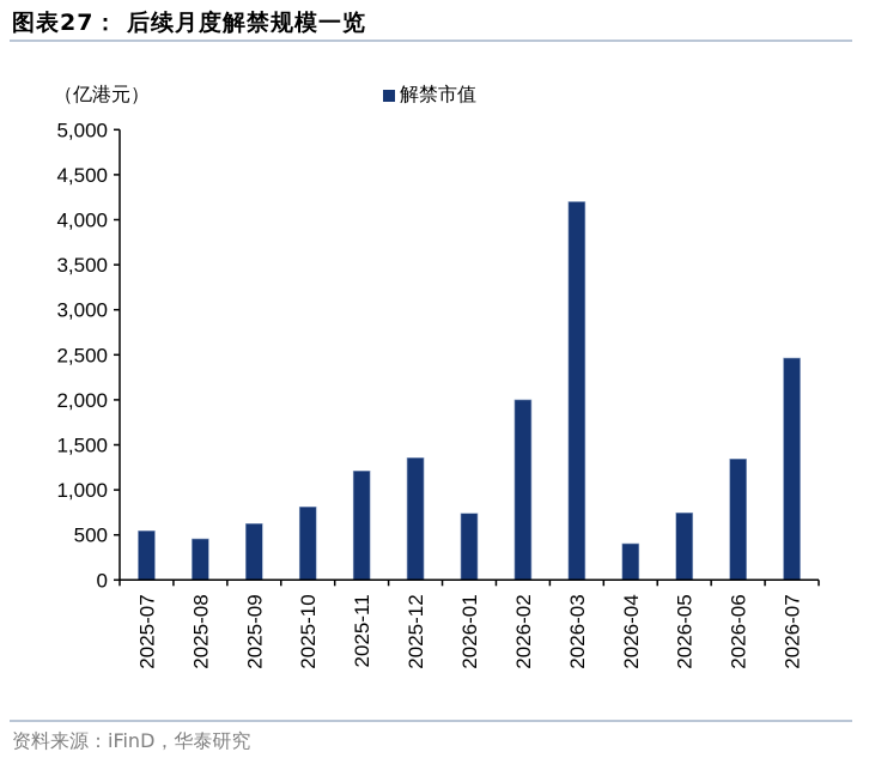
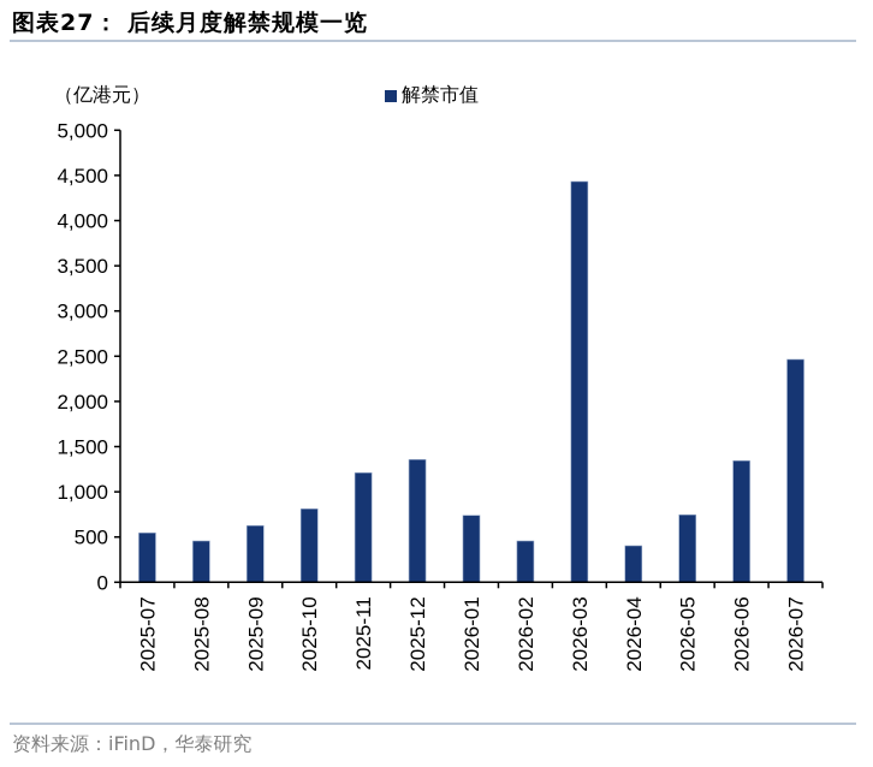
2026-02: 2000 -> 500
2026-03: 4200 -> 4400
